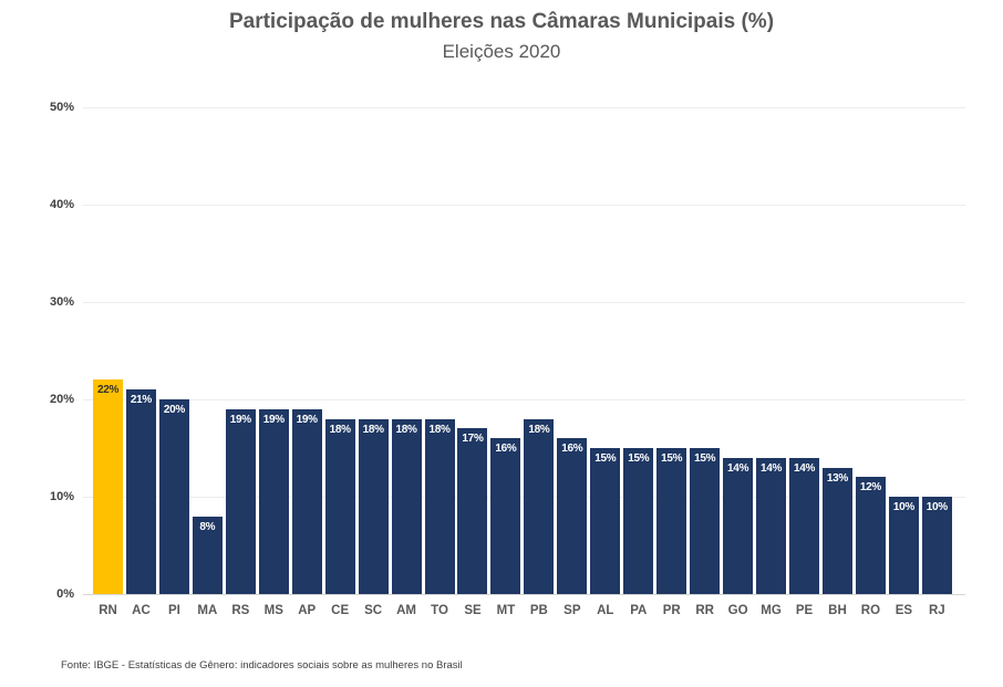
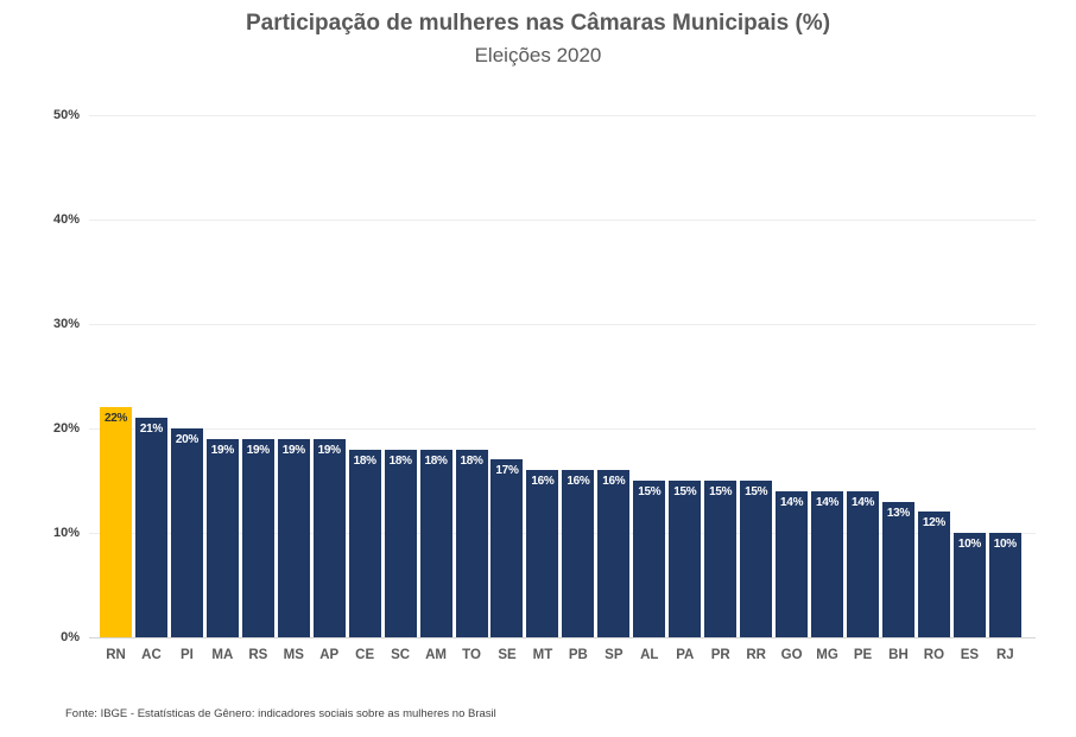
MA: 8% -> 19%
PB: 18% -> 16%
